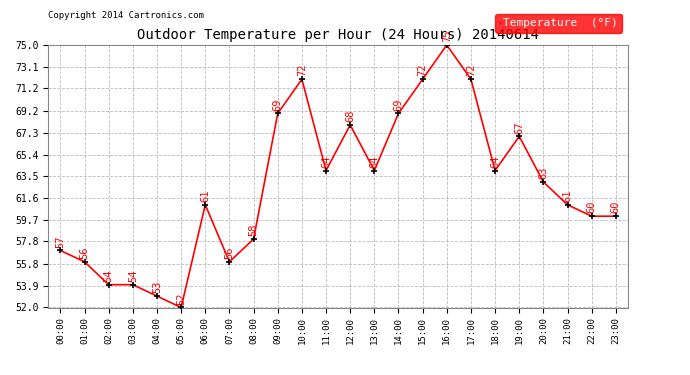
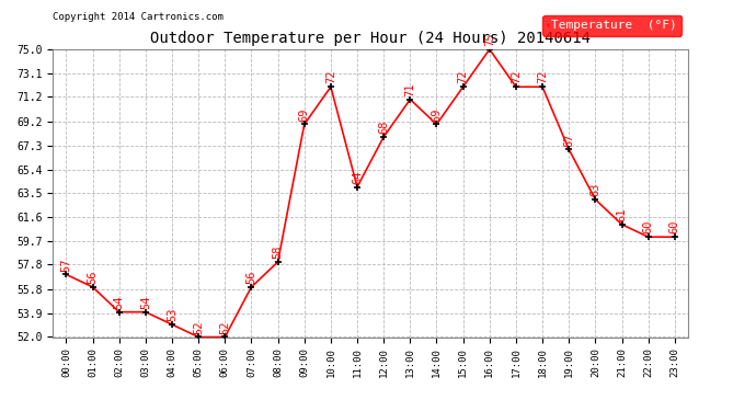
06:00: 61 -> 52
13:00: 64 -> 71
18:00: 64 -> 72
